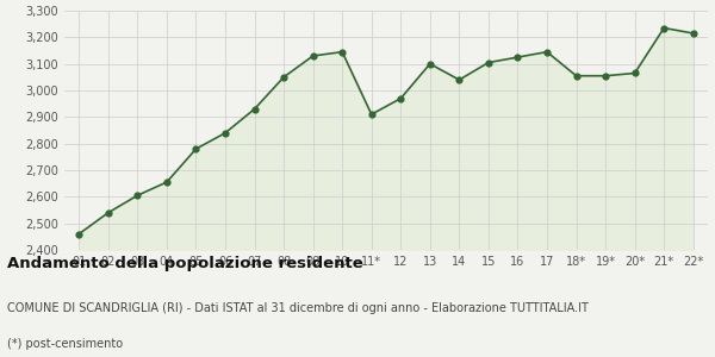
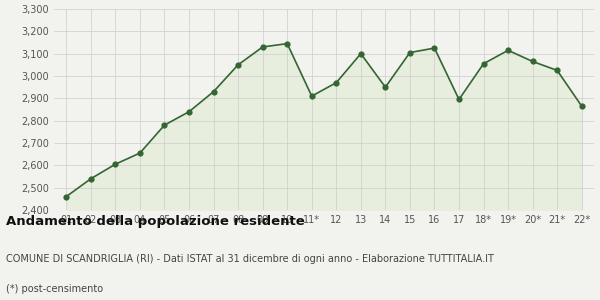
14: 3,040 -> 2,950
17: 3,145 -> 2,895
19*: 3,055 -> 3,115
21*: 3,235 -> 3,025
22*: 3,215 -> 2,865
